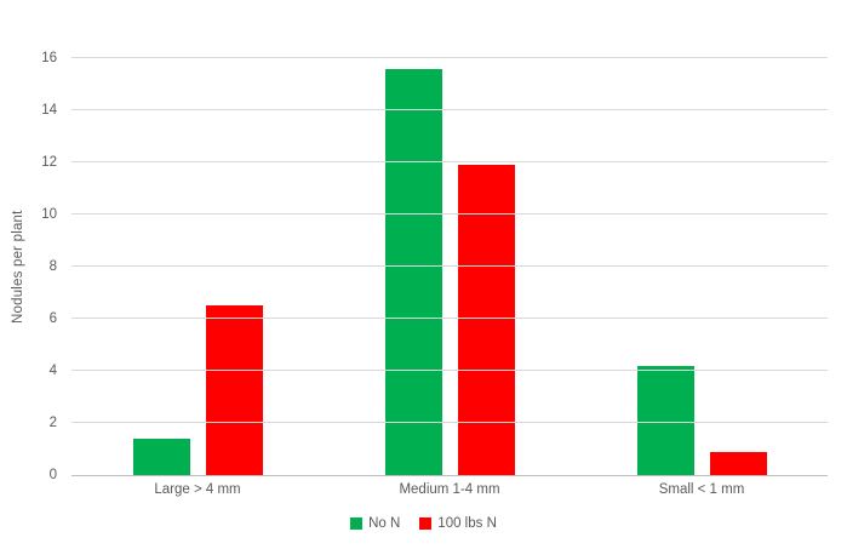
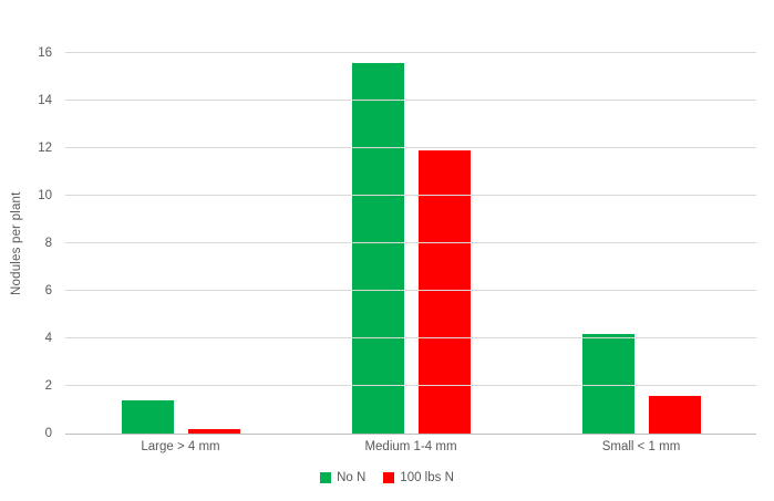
100 lbs N/Large > 4 mm: 6.5 -> 0.2
100 lbs N/Small < 1 mm: 0.9 -> 1.6
